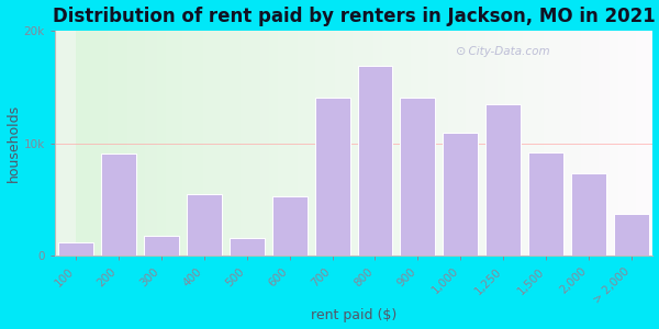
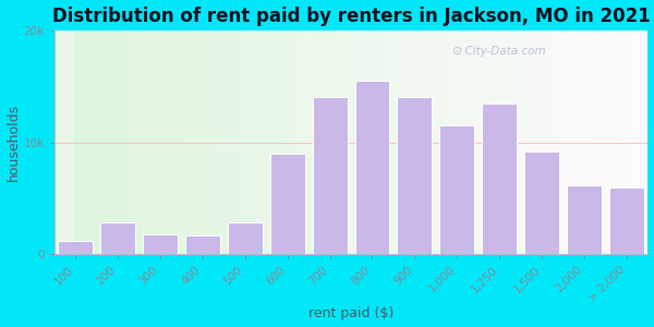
200: 9.1k -> 2.8k
400: 5.5k -> 1.7k
500: 1.6k -> 2.8k
600: 5.3k -> 9.0k
800: 16.9k -> 15.5k
1,000: 10.9k -> 11.5k
2,000: 7.3k -> 6.2k
> 2,000: 3.7k -> 6.0k
